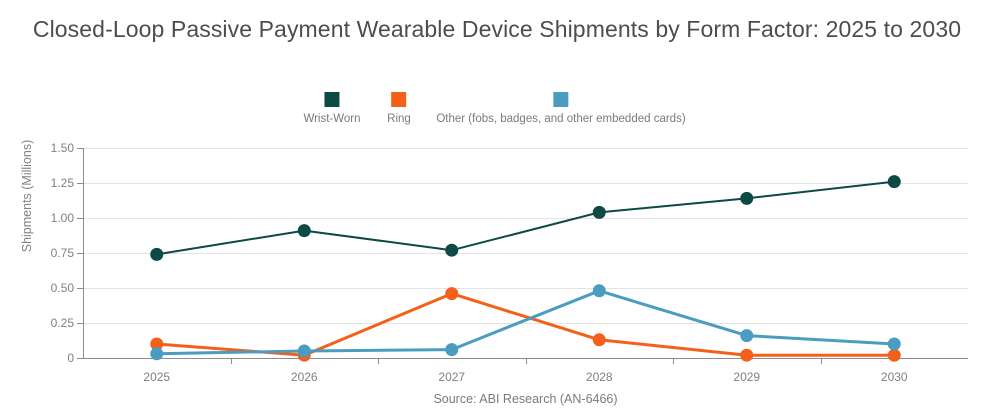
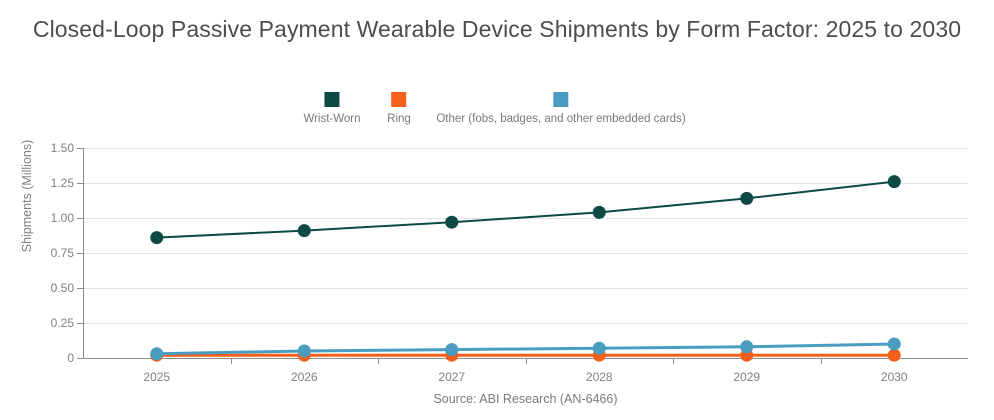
Wrist-Worn/2025: 0.74 -> 0.86
Ring/2025: 0.10 -> 0.02
Wrist-Worn/2027: 0.77 -> 0.97
Ring/2027: 0.46 -> 0.02
Ring/2028: 0.13 -> 0.02
Other (fobs, badges, and other embedded cards)/2028: 0.48 -> 0.07
Other (fobs, badges, and other embedded cards)/2029: 0.16 -> 0.08
